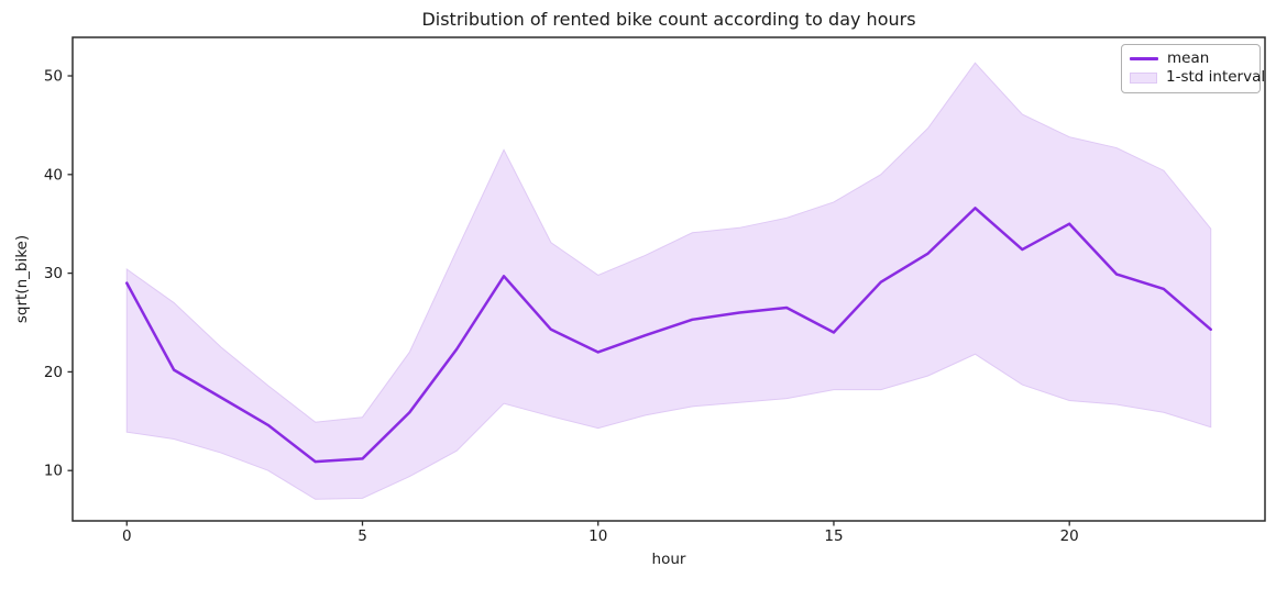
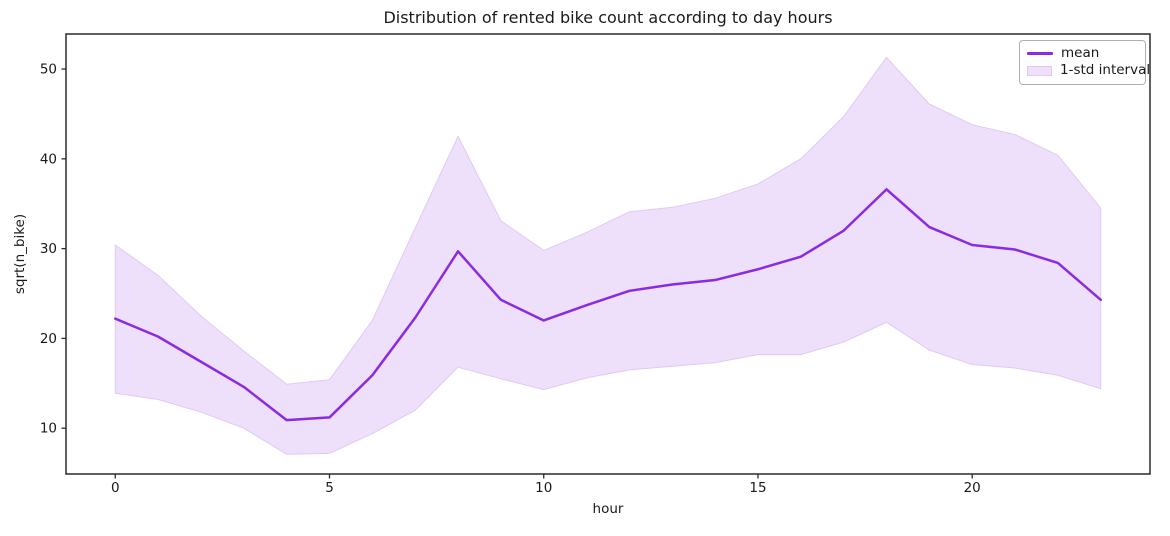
mean/0: 29 -> 22
mean/15: 24 -> 28
mean/20: 35 -> 30
